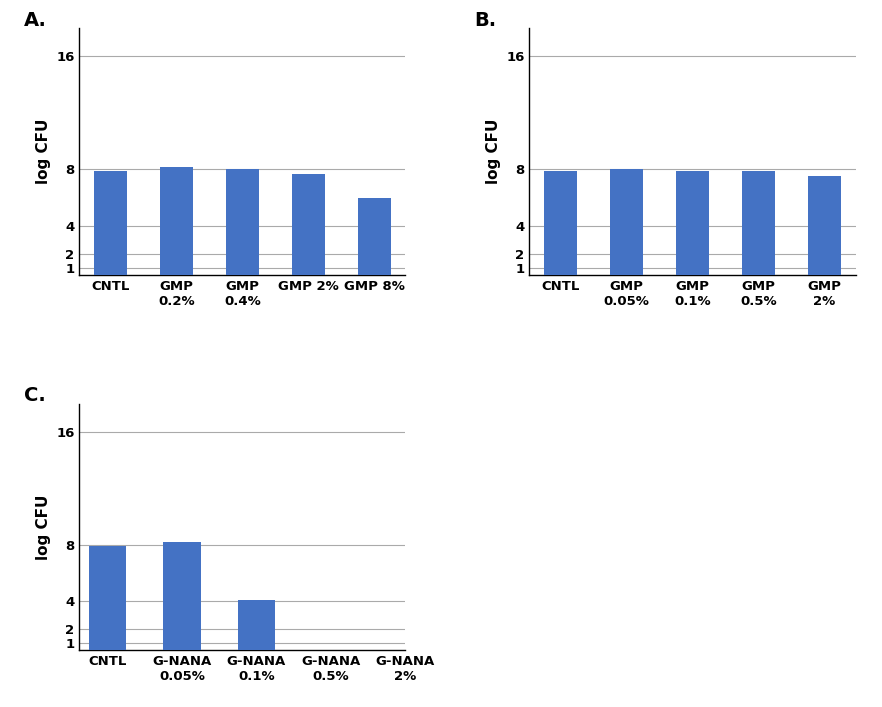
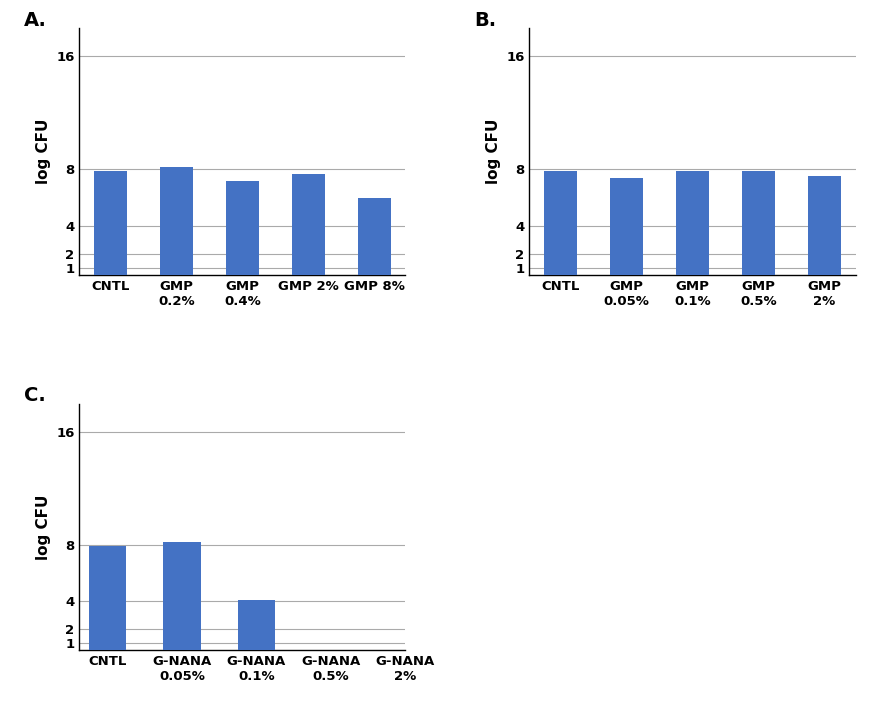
GMP 0.4%: 8.1 -> 7.2
GMP 0.05%: 8.0 -> 7.4
